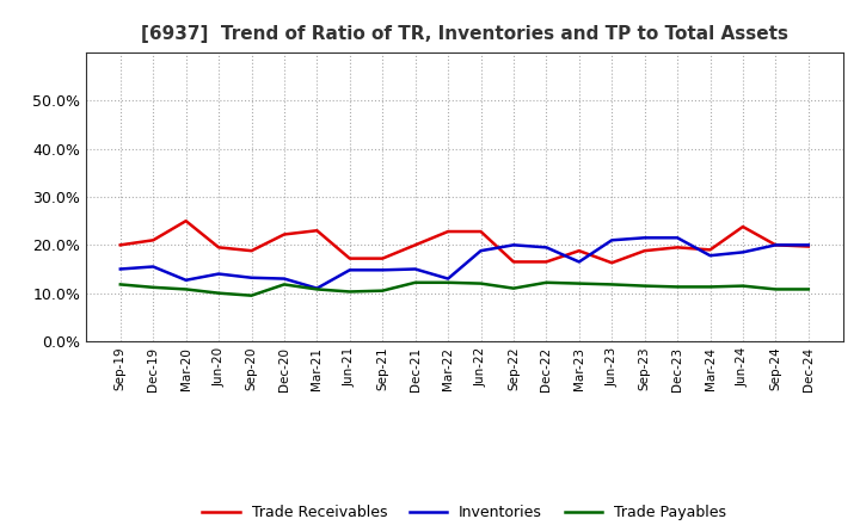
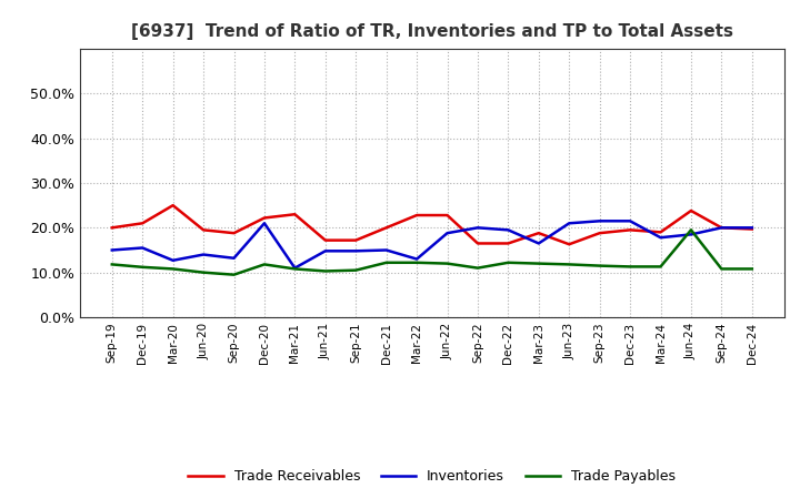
Inventories/Dec-20: 13.0% -> 21.0%
Trade Payables/Jun-24: 11.5% -> 19.5%
